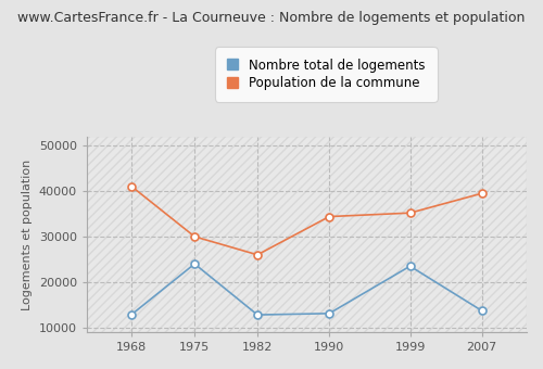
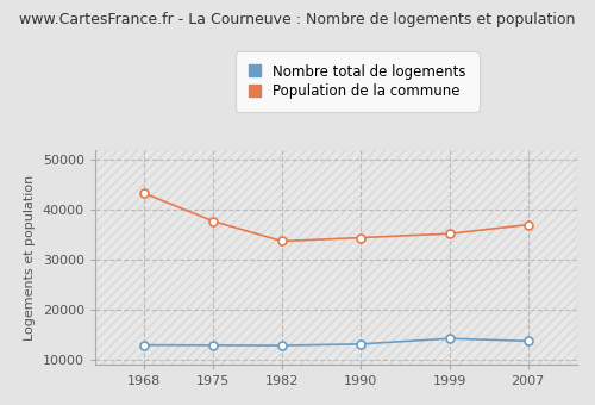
Population de la commune/1968: 41000 -> 43300
Nombre total de logements/1975: 24000 -> 12800
Population de la commune/1975: 30000 -> 37700
Population de la commune/1982: 26000 -> 33700
Nombre total de logements/1999: 23500 -> 14200
Population de la commune/2007: 39500 -> 37000
